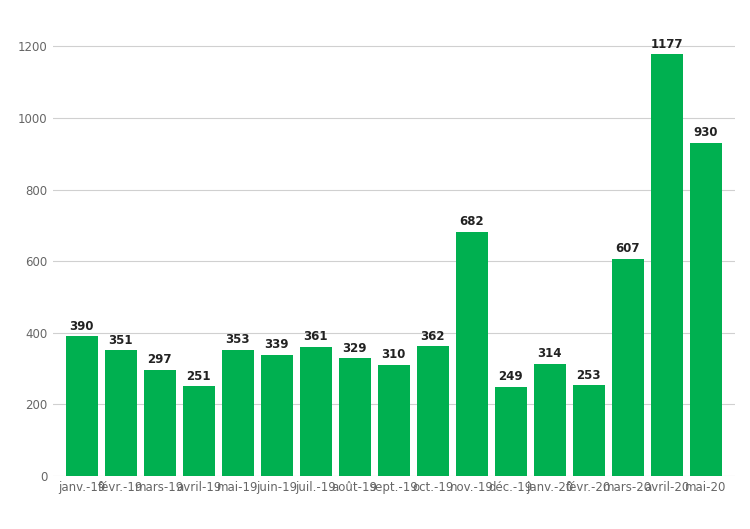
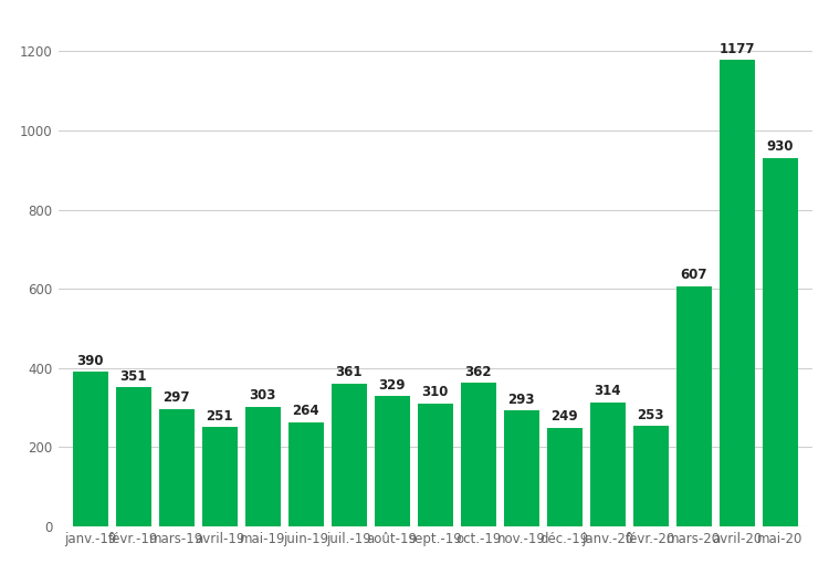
mai-19: 353 -> 303
juin-19: 339 -> 264
nov.-19: 682 -> 293
